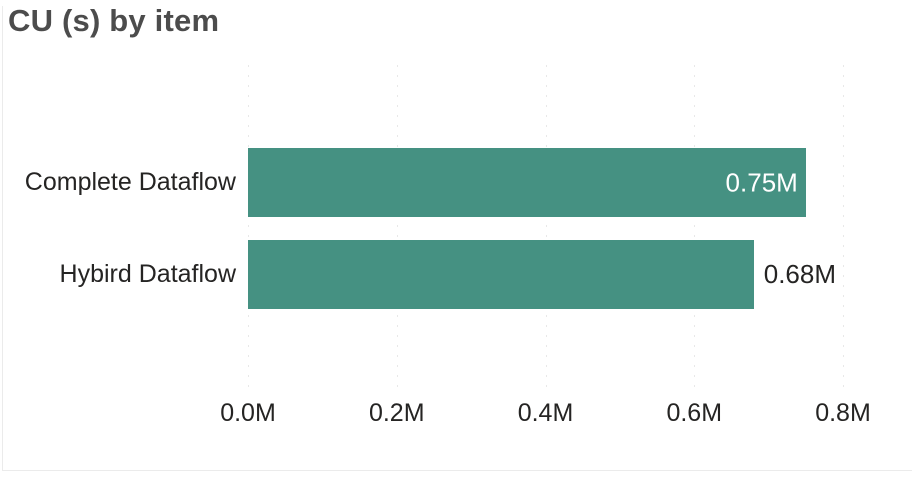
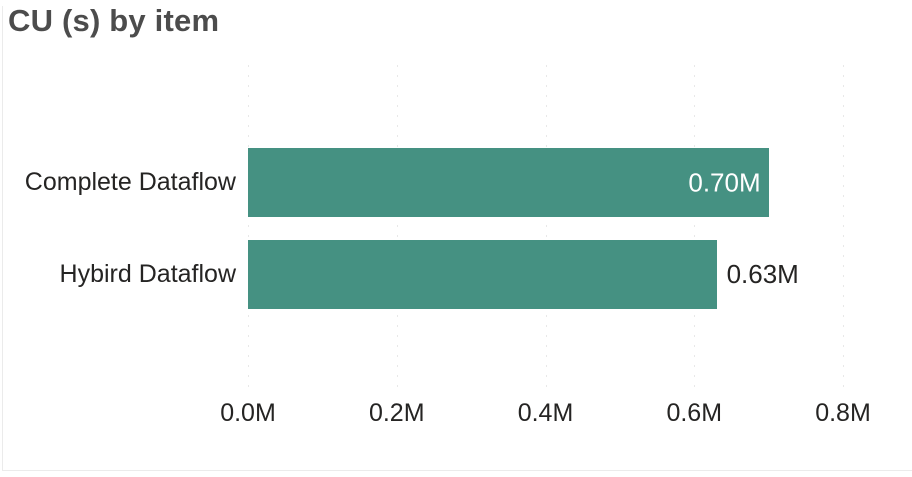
Complete Dataflow: 0.75M -> 0.70M
Hybird Dataflow: 0.68M -> 0.63M
